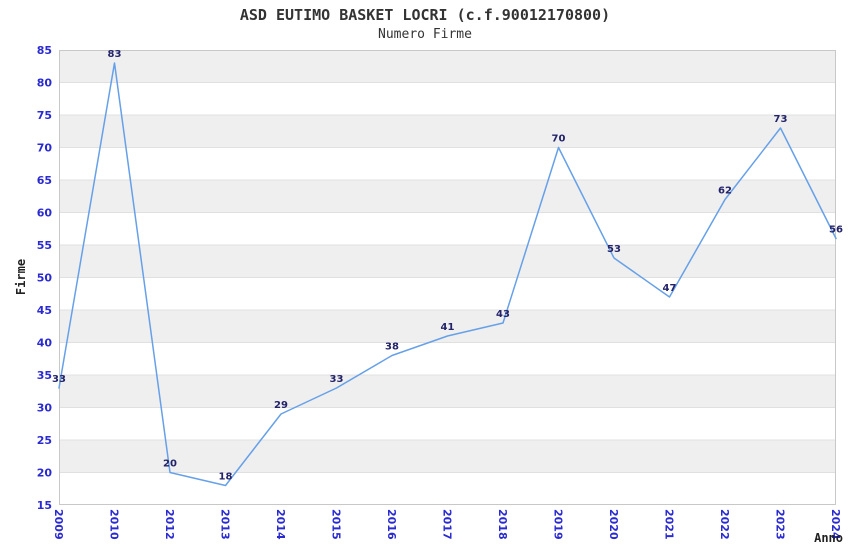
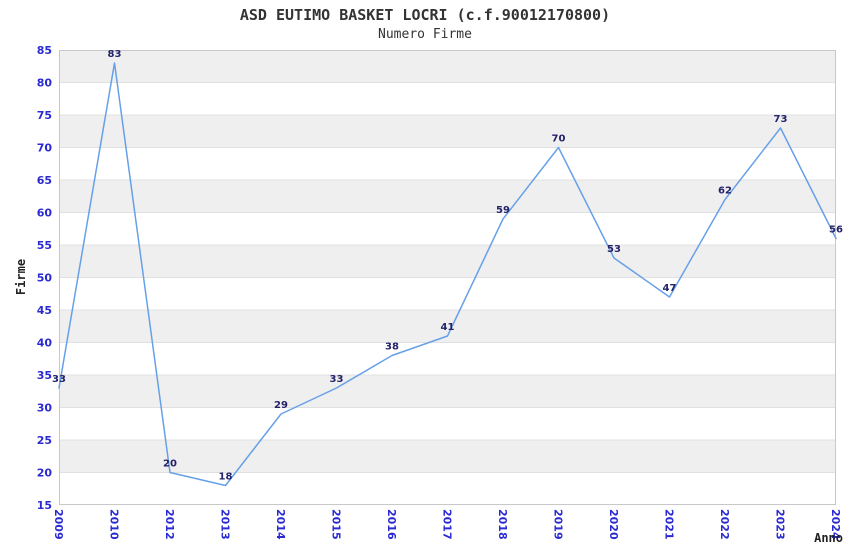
2018: 43 -> 59
